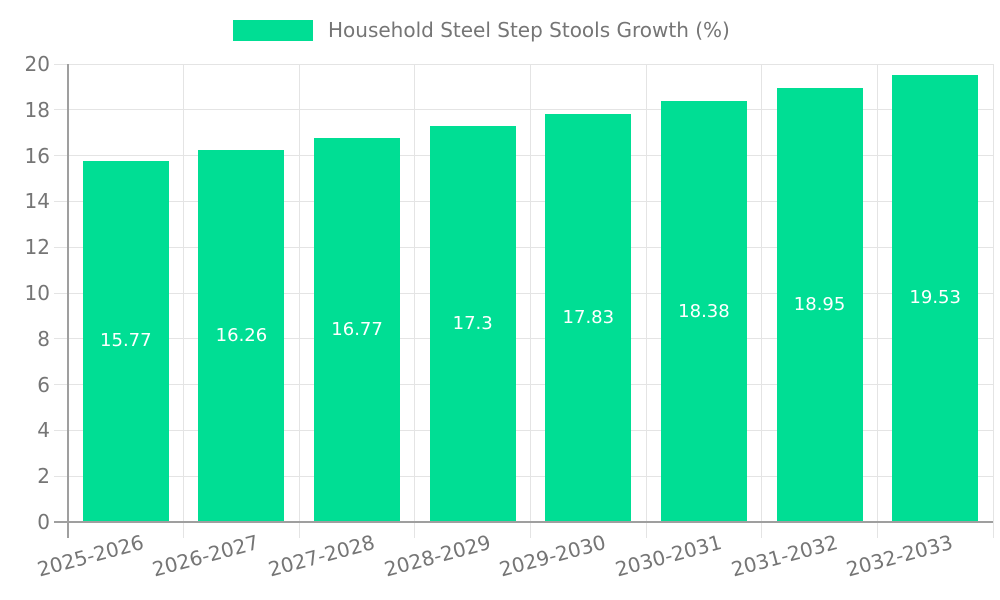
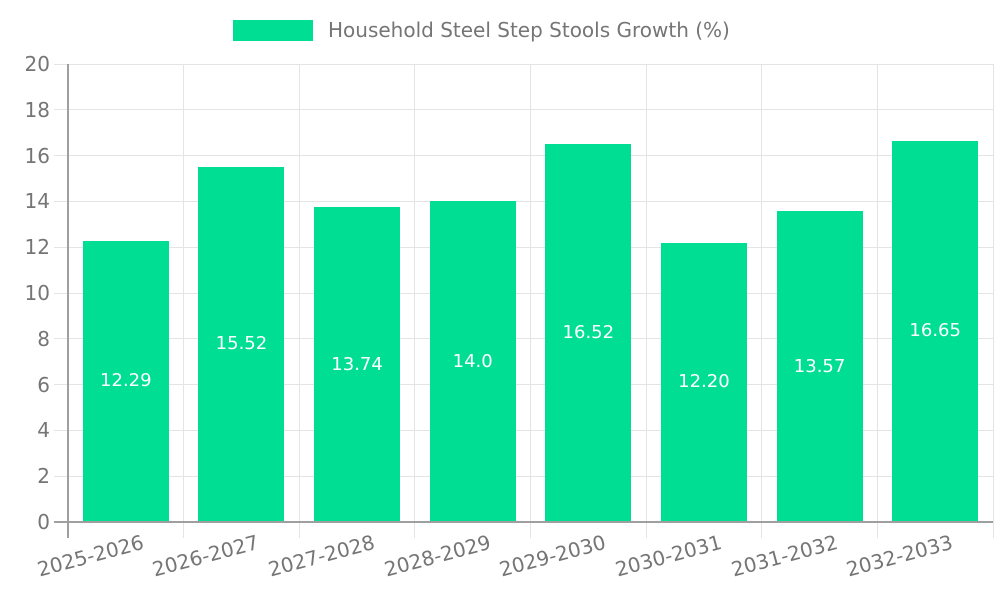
2025-2026: 15.77 -> 12.29
2026-2027: 16.26 -> 15.52
2027-2028: 16.77 -> 13.74
2028-2029: 17.3 -> 14.0
2029-2030: 17.83 -> 16.52
2030-2031: 18.38 -> 12.20
2031-2032: 18.95 -> 13.57
2032-2033: 19.53 -> 16.65
